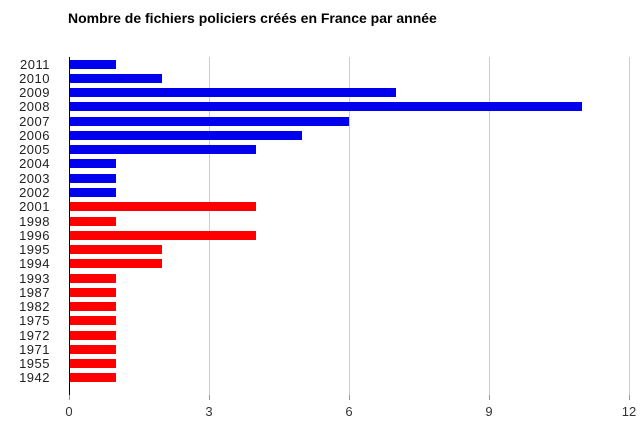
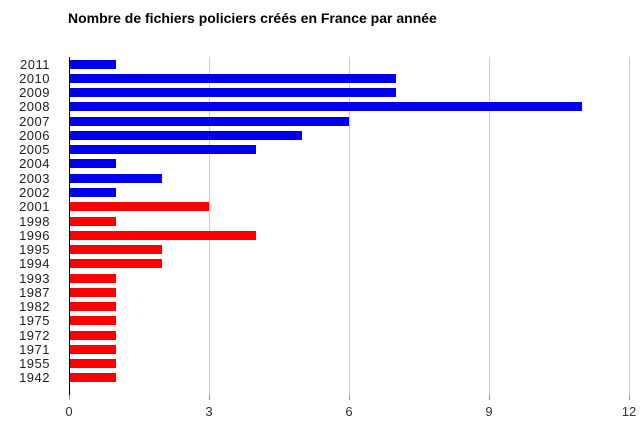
2010: 2 -> 7
2003: 1 -> 2
2001: 4 -> 3
